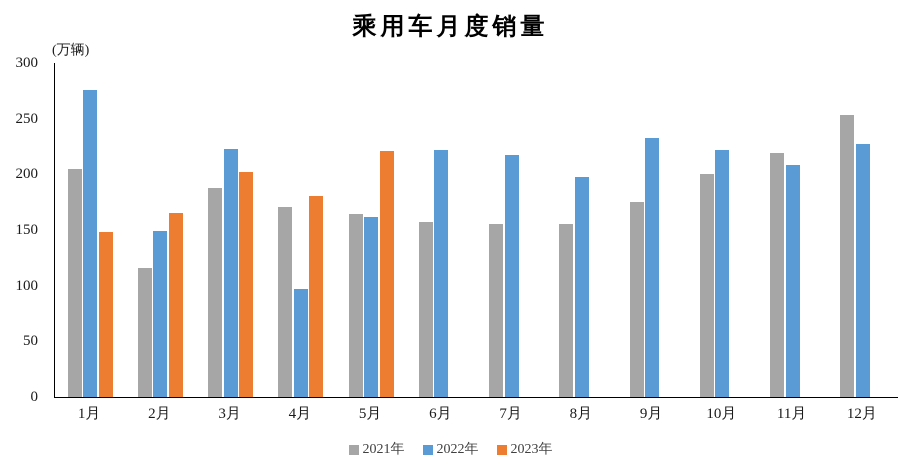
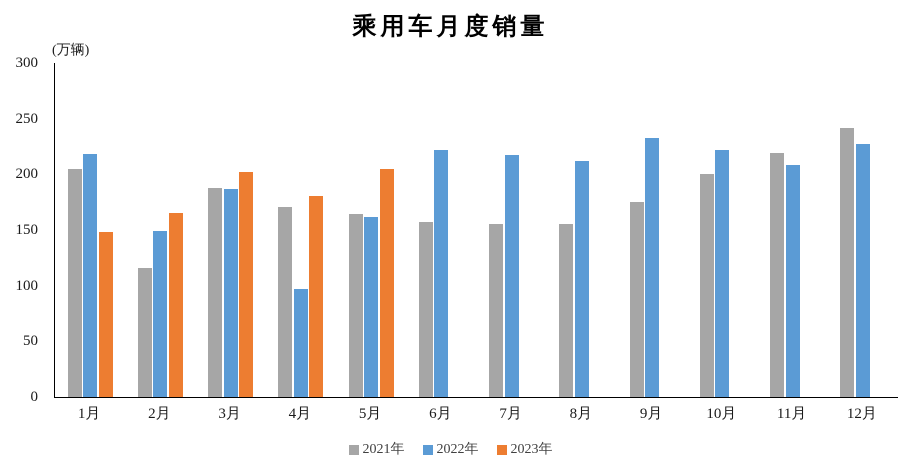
2022年/1月: 276 -> 218
2022年/3月: 223 -> 187
2023年/5月: 221 -> 205
2022年/8月: 198 -> 212
2021年/12月: 253 -> 242
